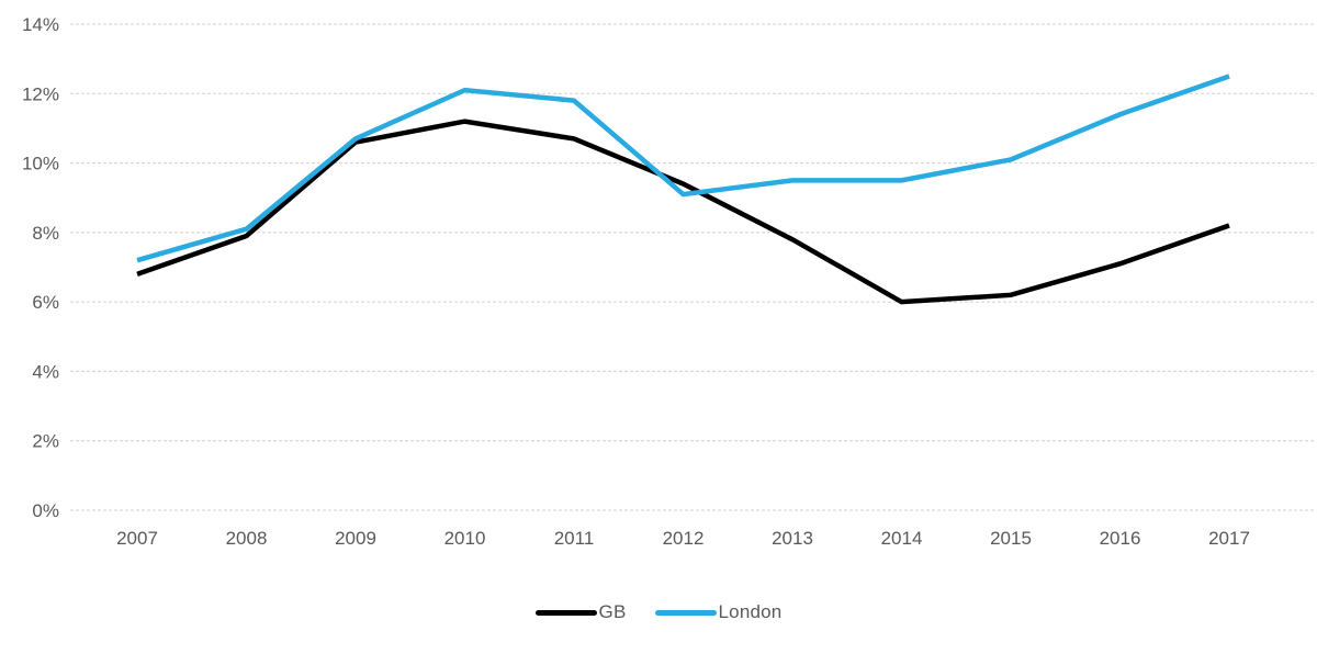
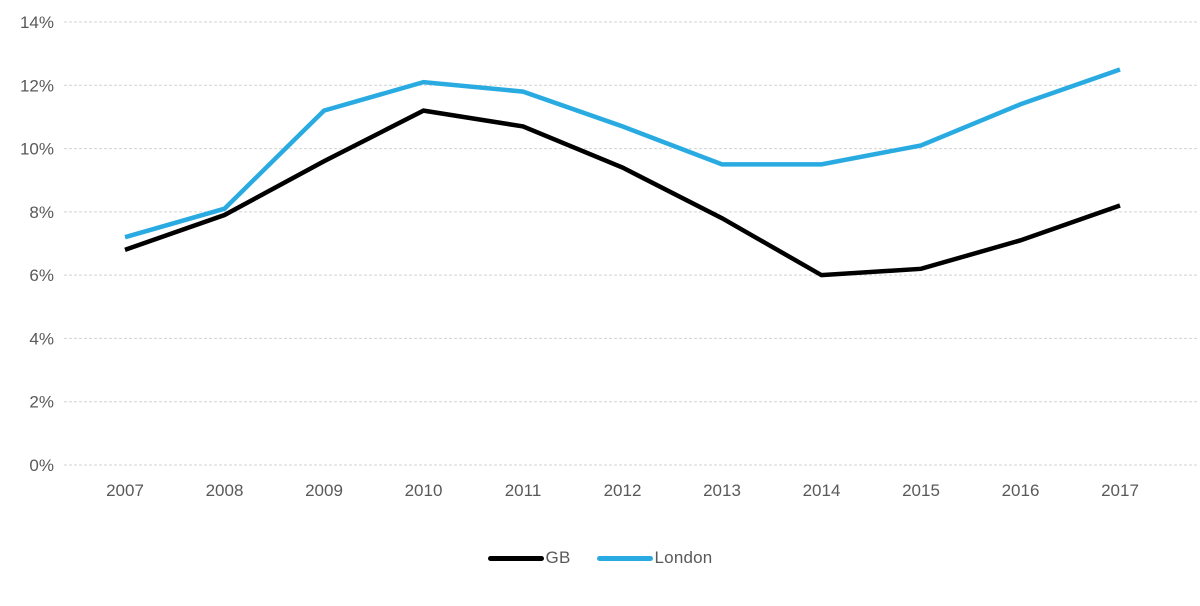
GB/2009: 10.6% -> 9.6%
London/2009: 10.7% -> 11.2%
London/2012: 9.1% -> 10.7%
